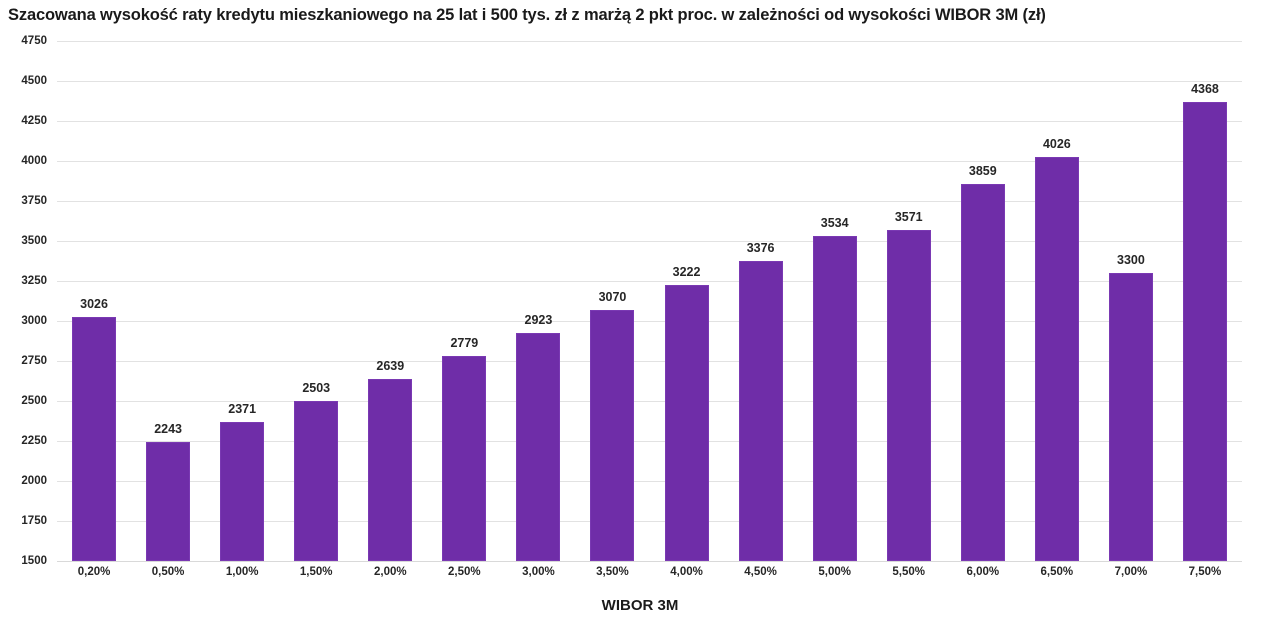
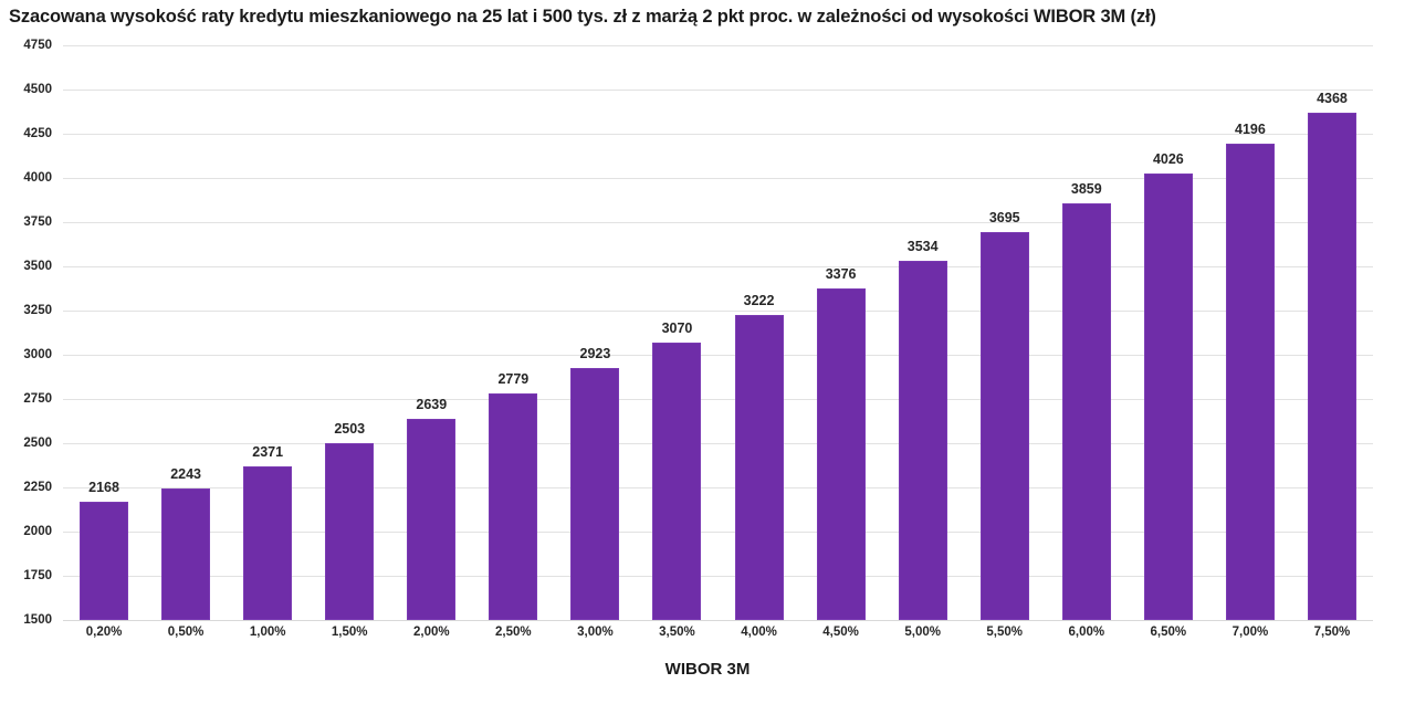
0,20%: 3026 -> 2168
5,50%: 3571 -> 3695
7,00%: 3300 -> 4196
